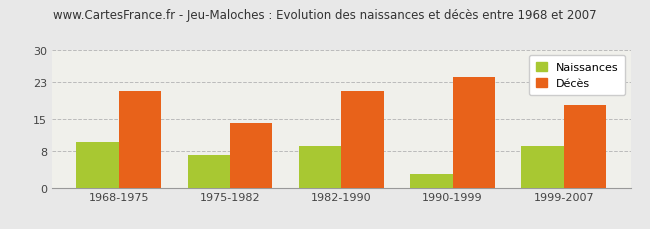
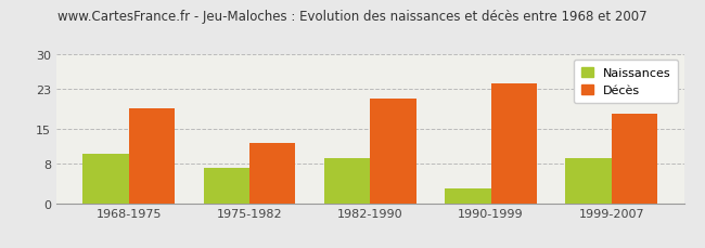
Décès/1968-1975: 21 -> 19
Décès/1975-1982: 14 -> 12
